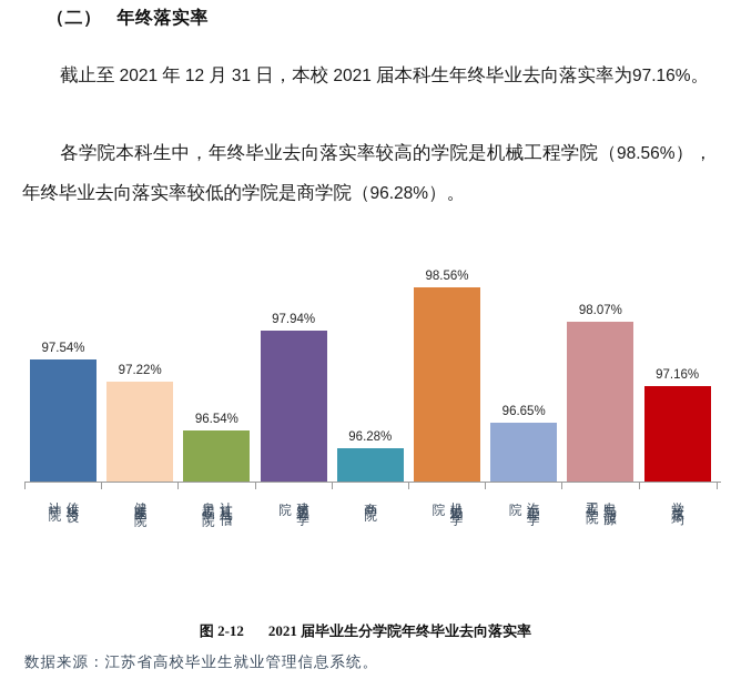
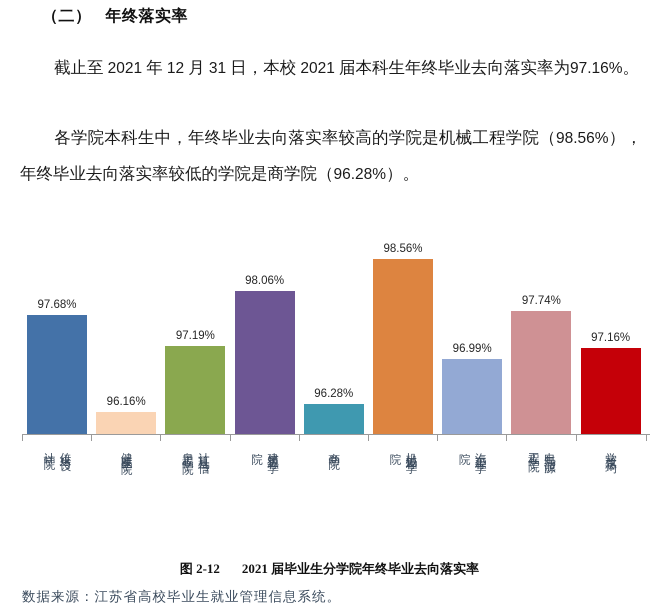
传媒与设计学院: 97.54% -> 97.68%
健康医学院: 97.22% -> 96.16%
计算机与信息工程学院: 96.54% -> 97.19%
建筑工程学院: 97.94% -> 98.06%
汽车工程学院: 96.65% -> 96.99%
电气与能源工程学院: 98.07% -> 97.74%
